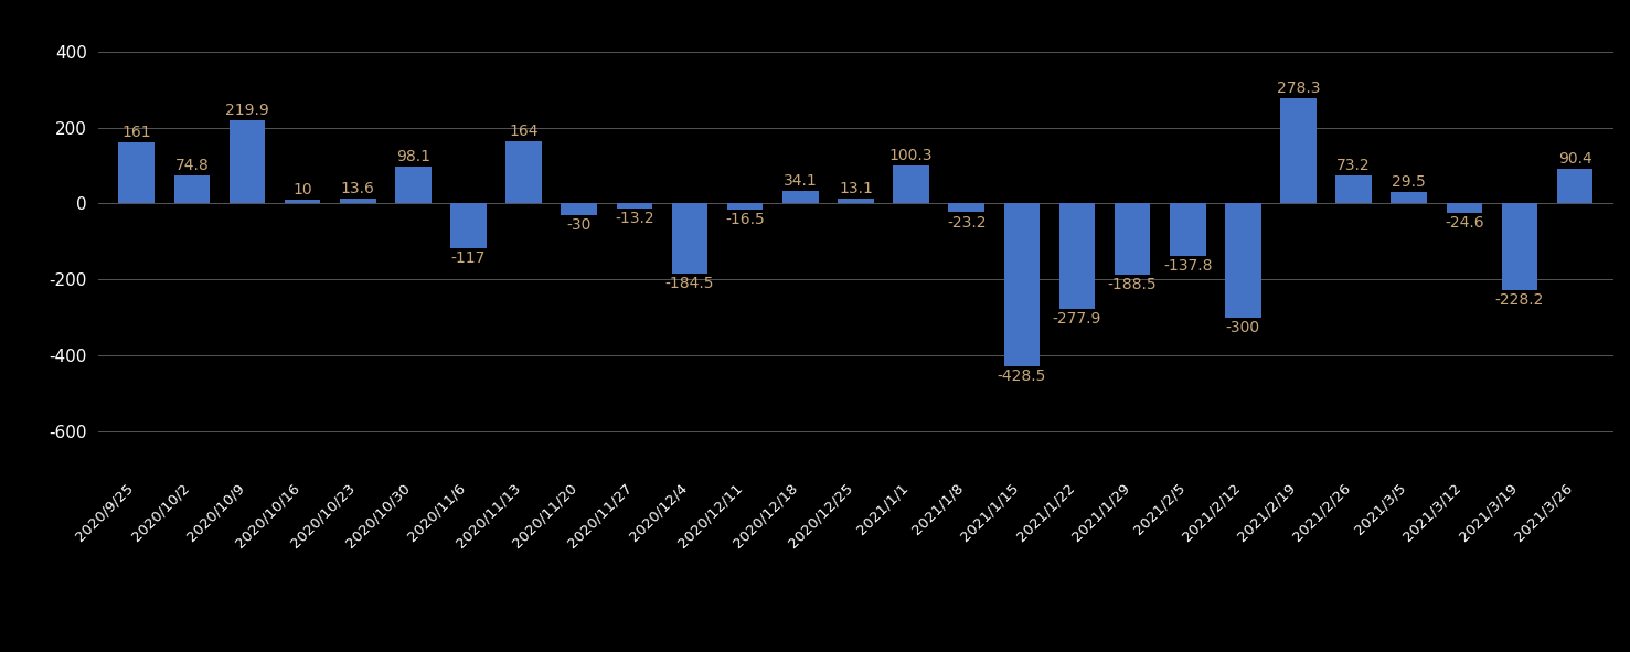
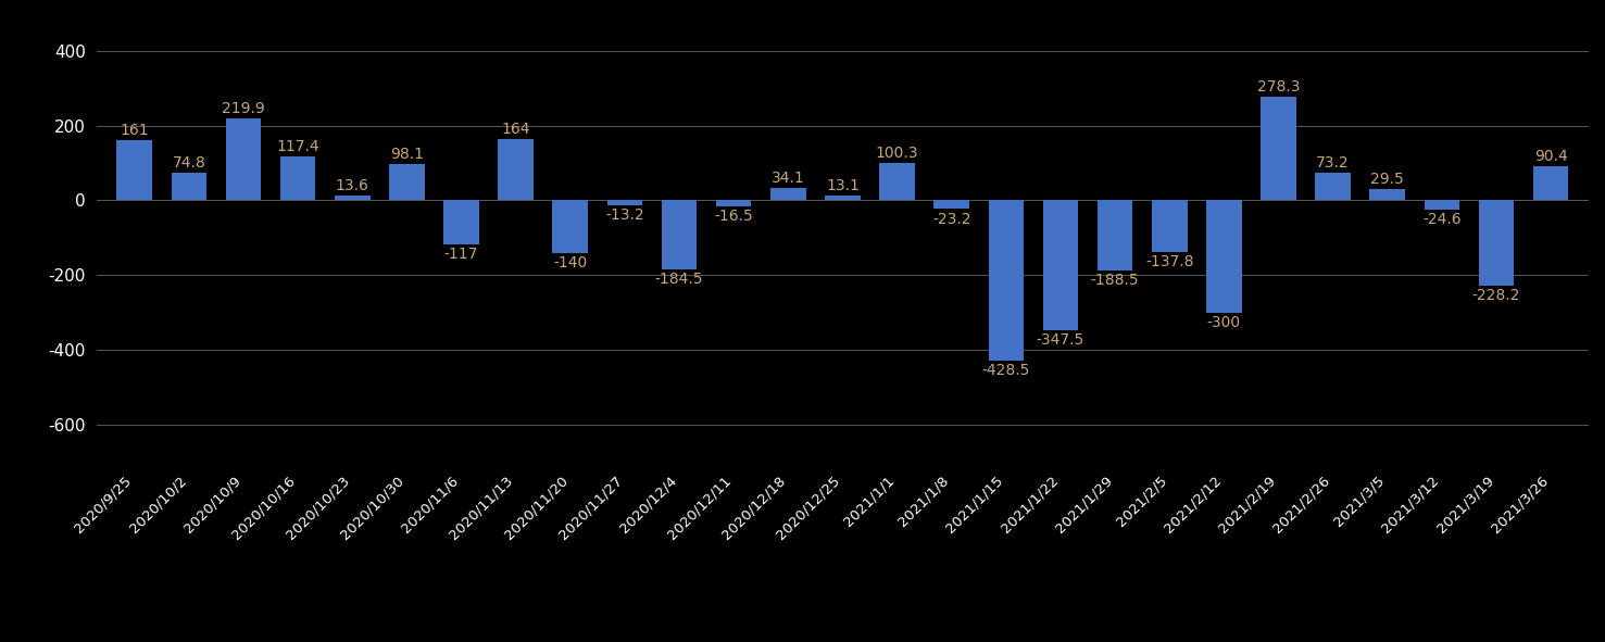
2020/10/16: 10 -> 117.4
2020/11/20: -30 -> -140
2021/1/22: -277.9 -> -347.5
